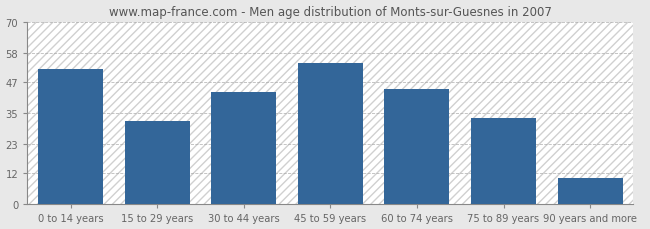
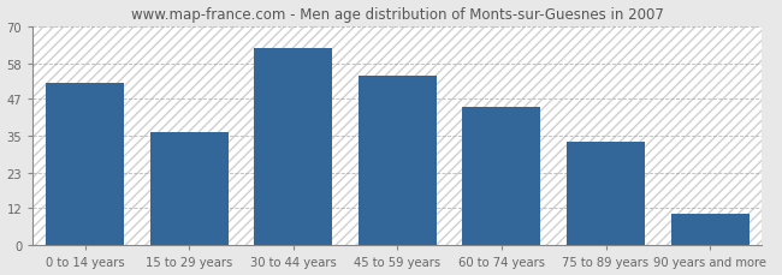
15 to 29 years: 32 -> 36
30 to 44 years: 43 -> 63
